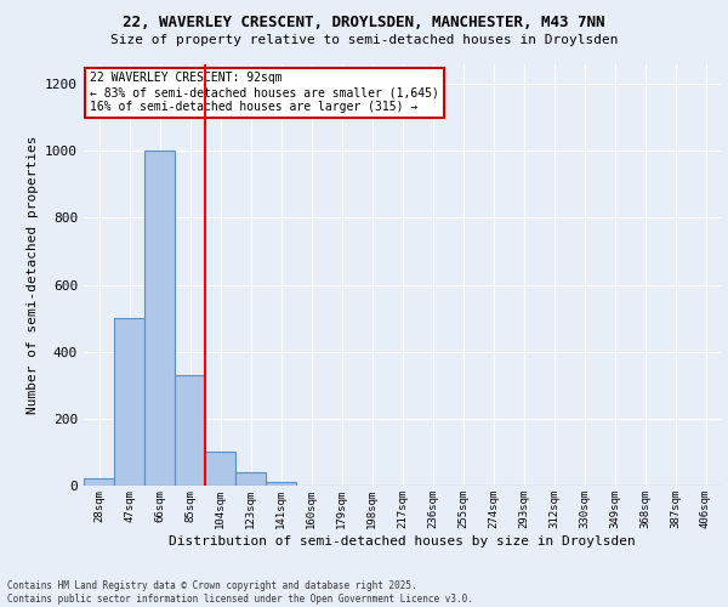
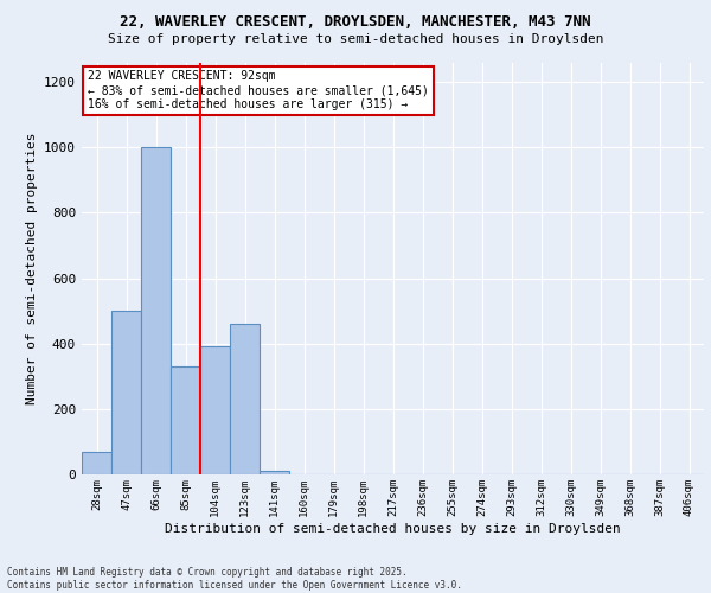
28sqm: 20 -> 70
104sqm: 100 -> 390
123sqm: 40 -> 460
